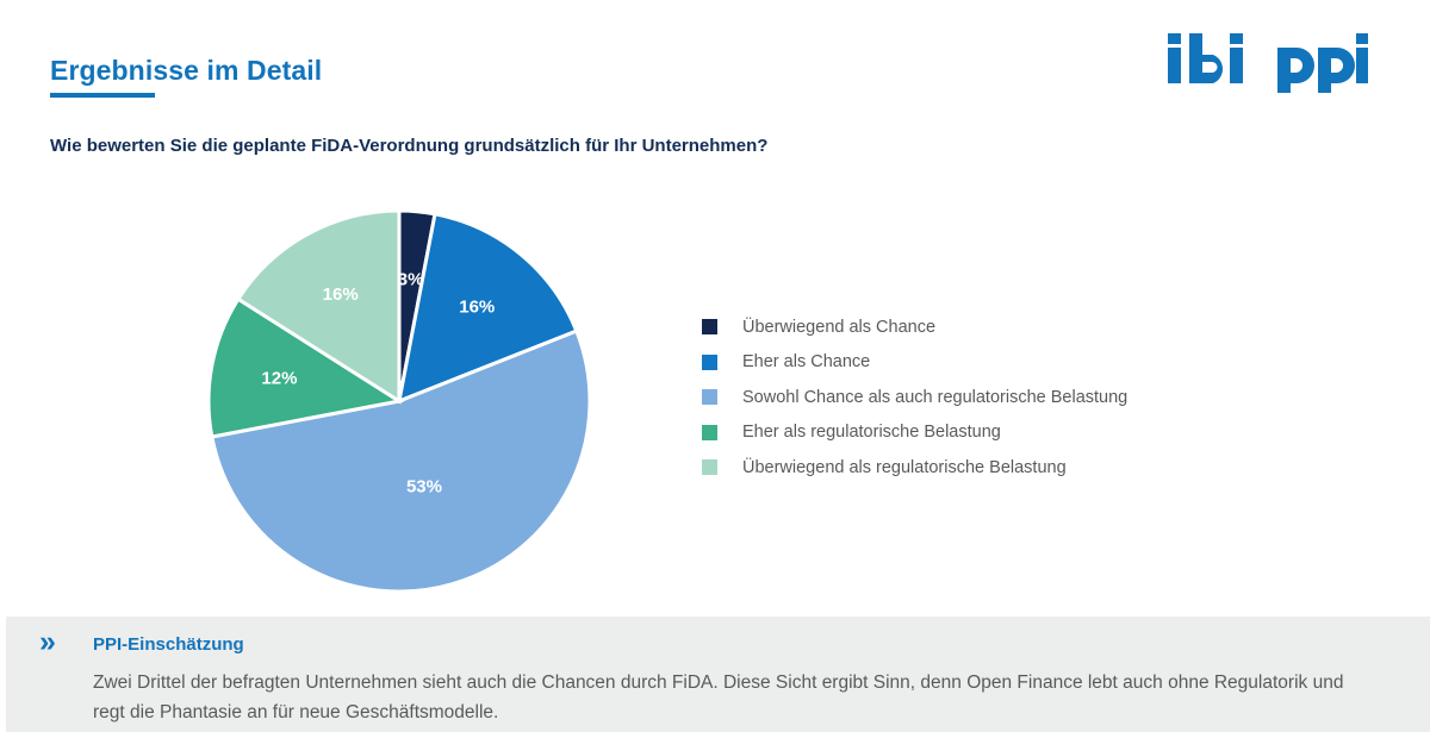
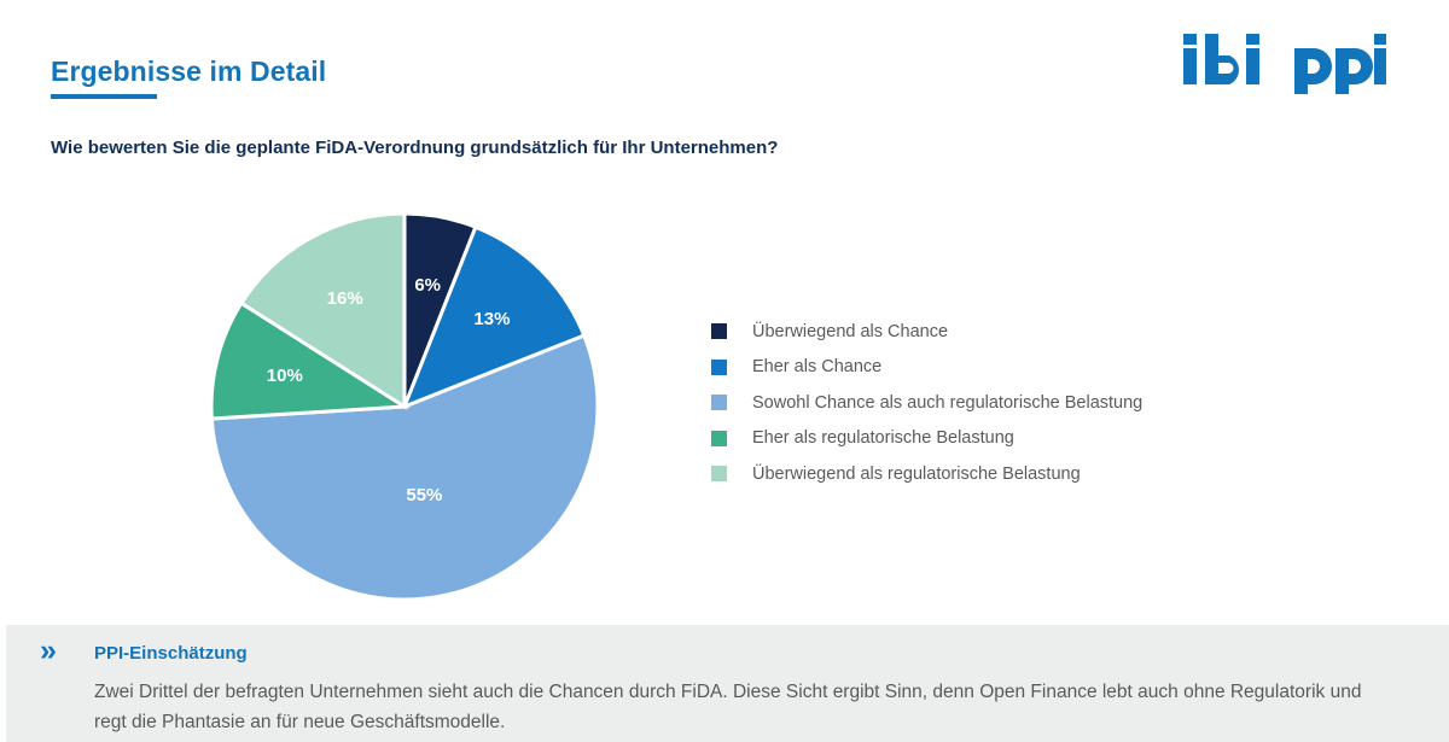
Überwiegend als Chance: 3% -> 6%
Eher als Chance: 16% -> 13%
Sowohl Chance als auch regulatorische Belastung: 53% -> 55%
Eher als regulatorische Belastung: 12% -> 10%
